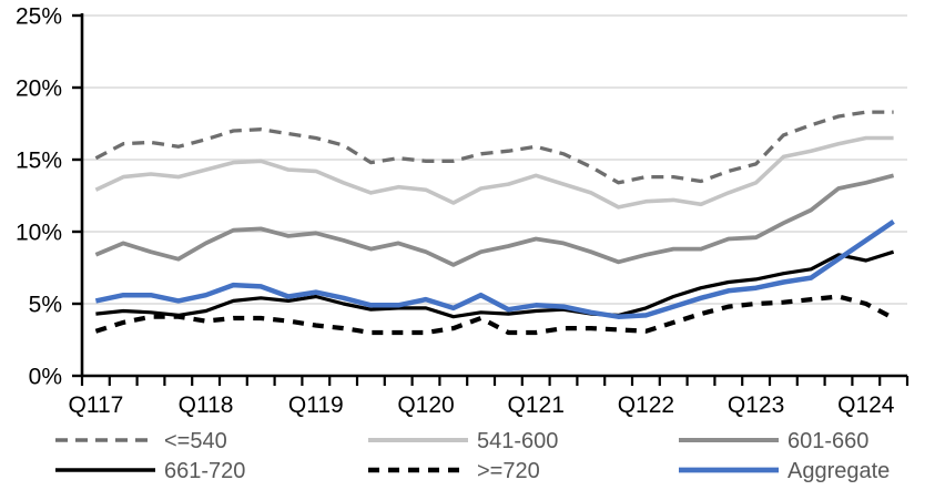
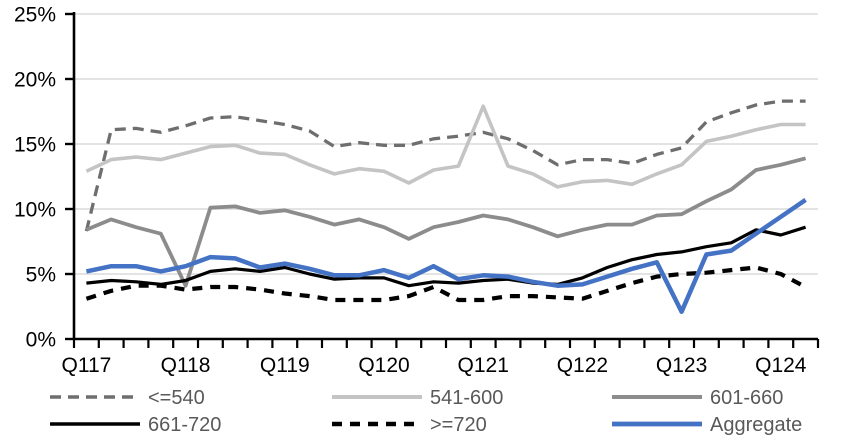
<=540/Q117: 15.1% -> 8.3%
601-660/Q118: 9.2% -> 4.1%
541-600/Q121: 13.9% -> 17.9%
Aggregate/Q123: 6.1% -> 2.1%
